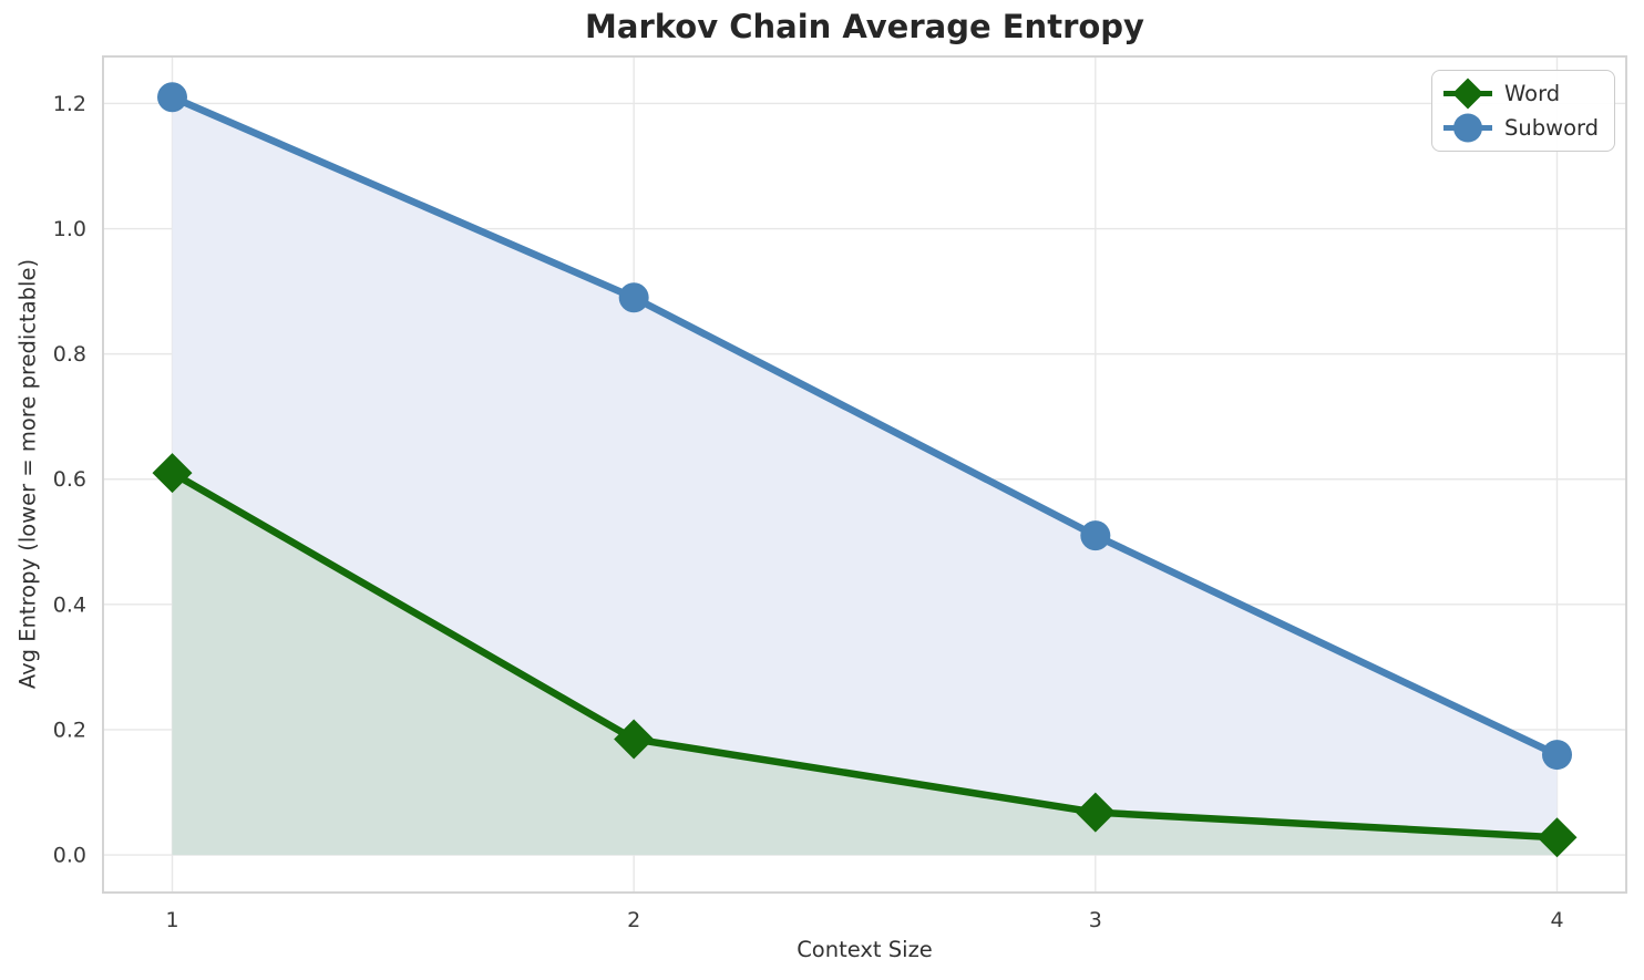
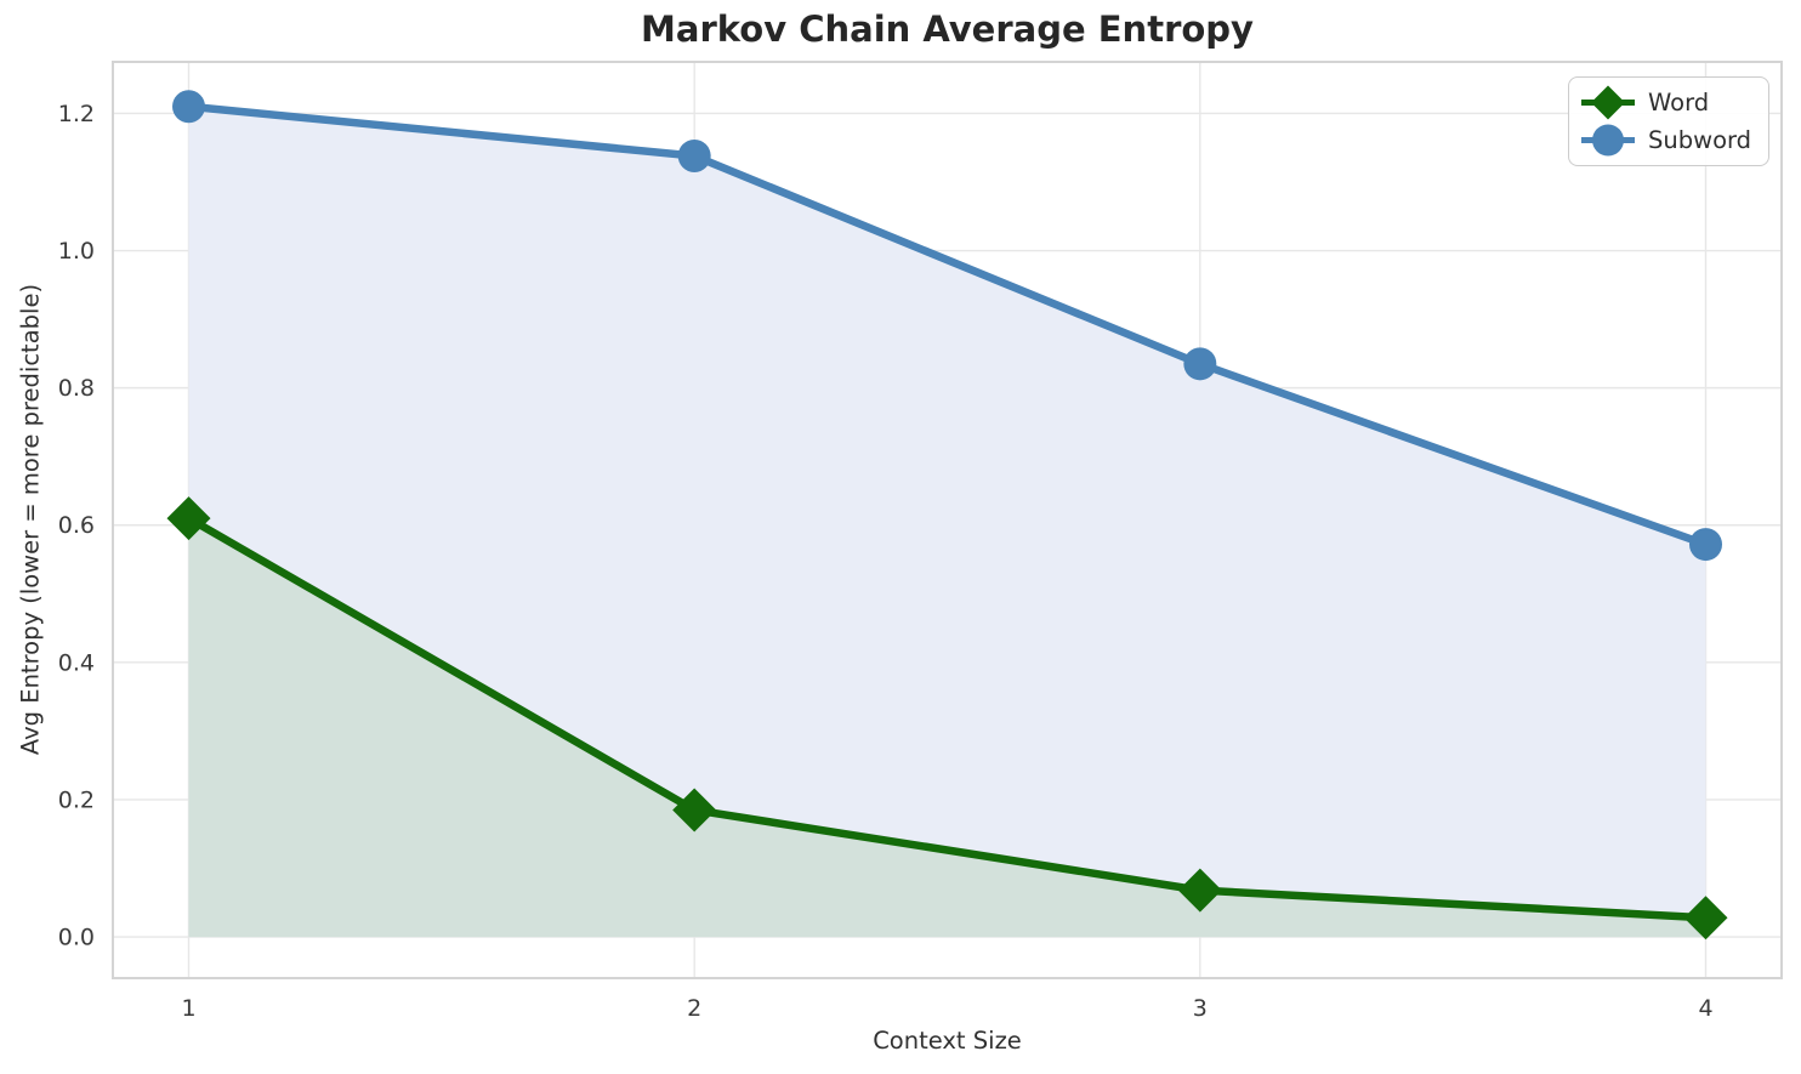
Subword/2: 0.89 -> 1.14
Subword/3: 0.51 -> 0.83
Subword/4: 0.16 -> 0.57
